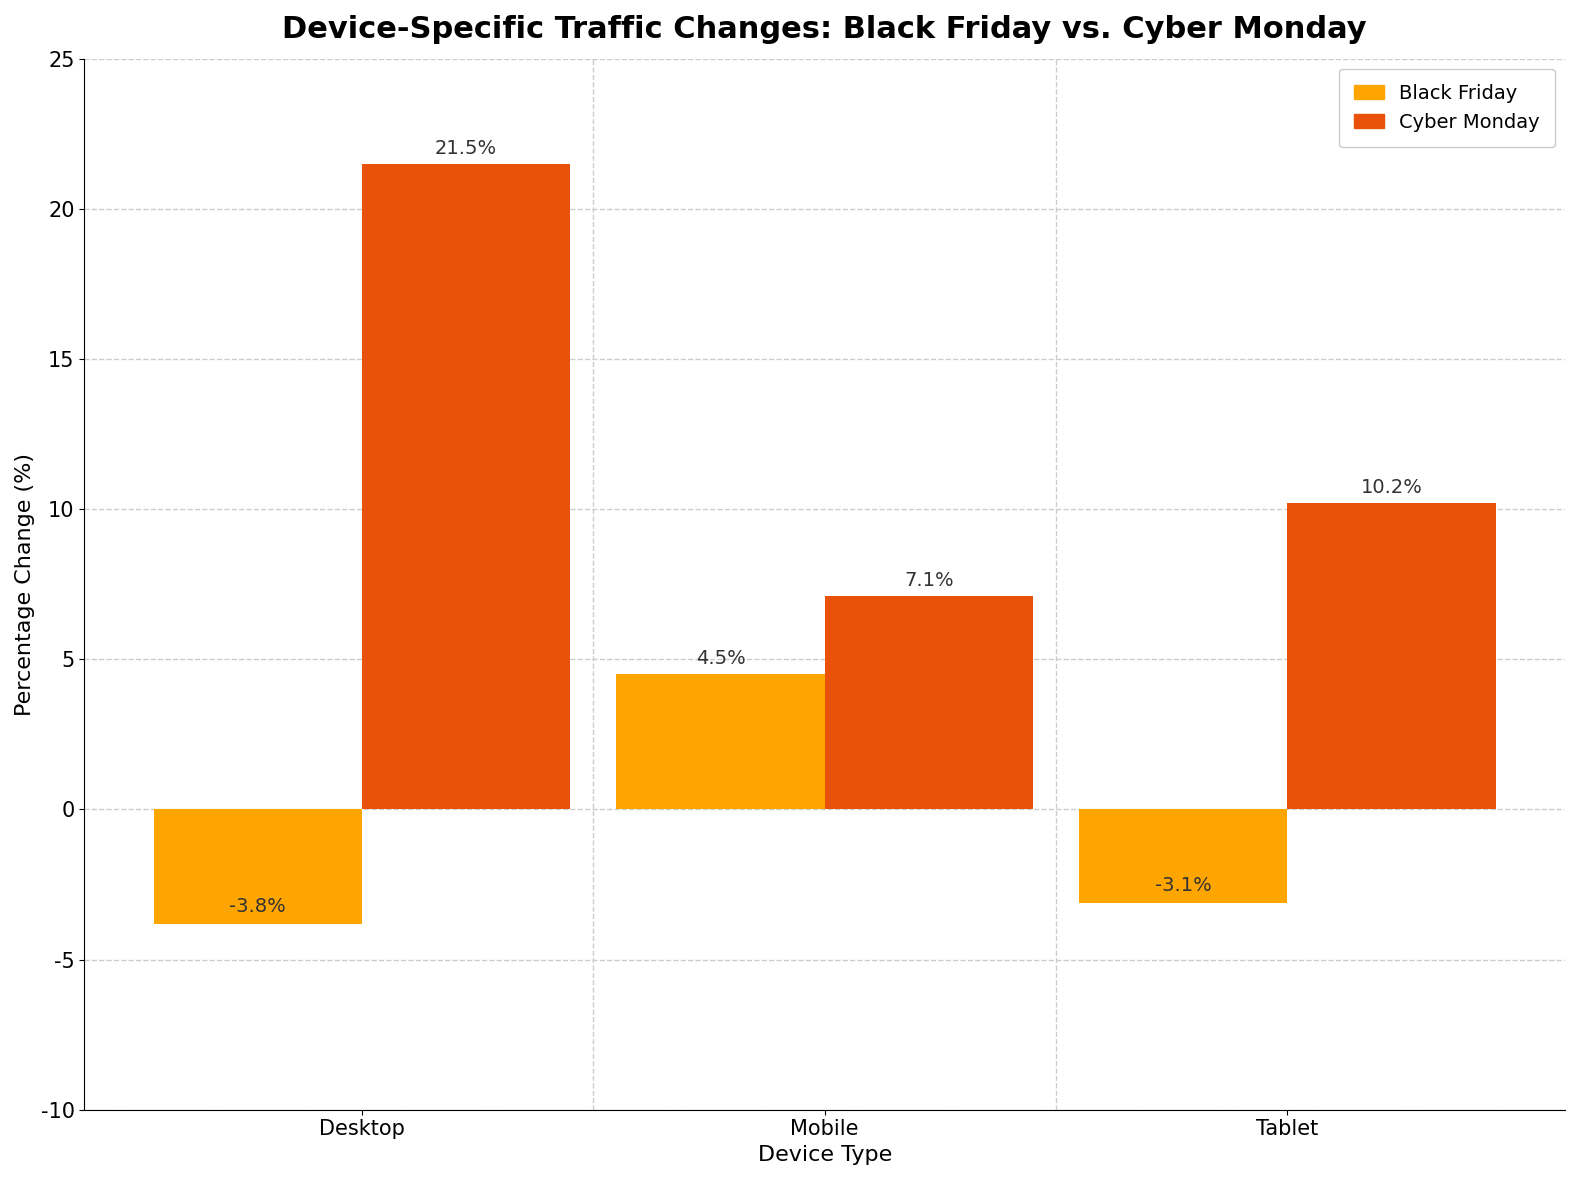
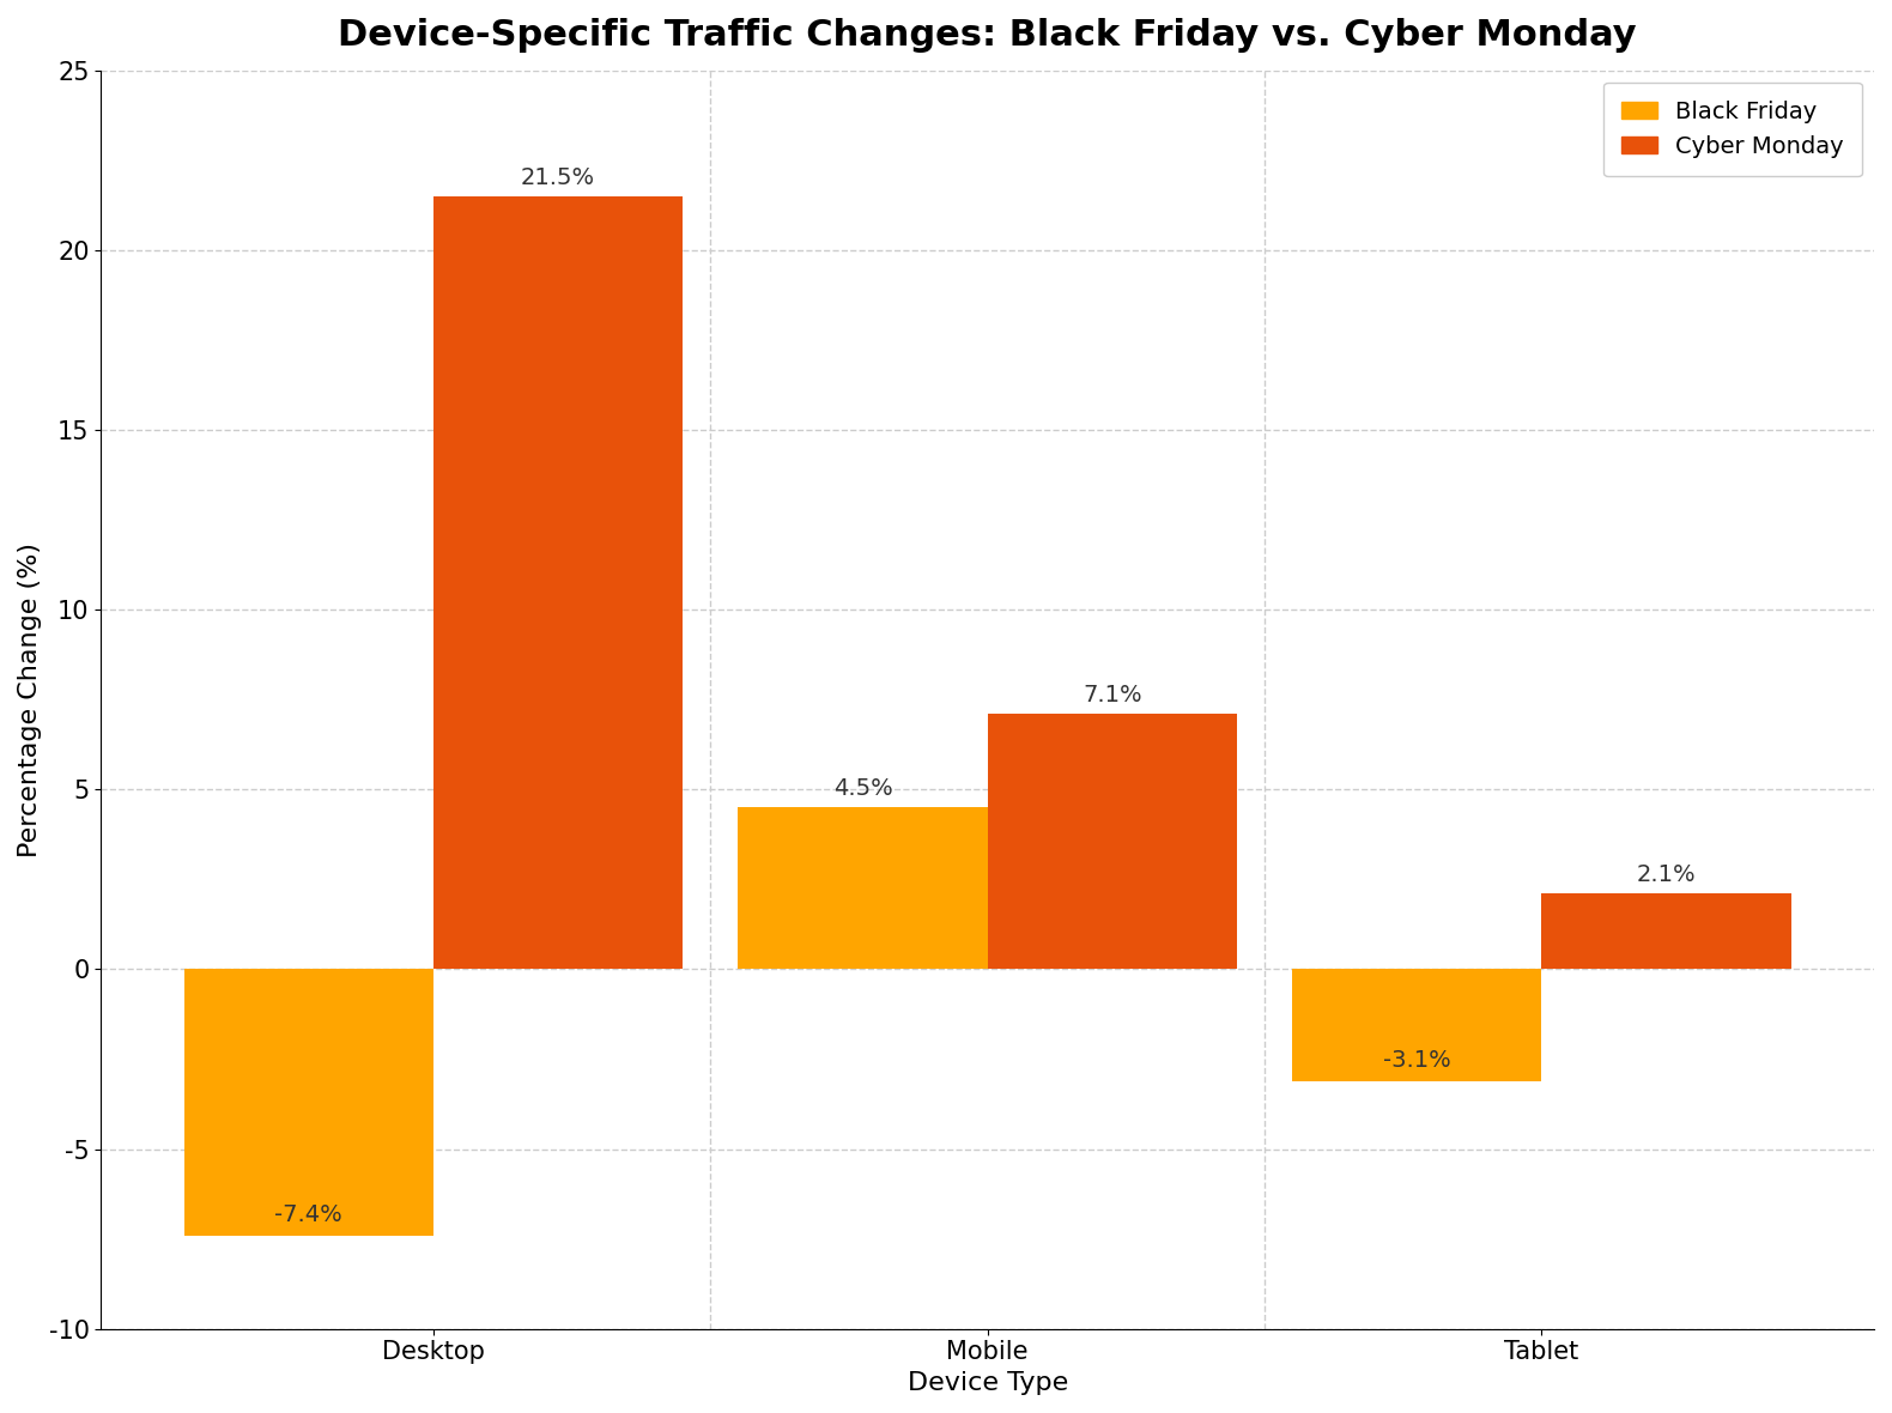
Black Friday/Desktop: -3.8% -> -7.4%
Cyber Monday/Tablet: 10.2% -> 2.1%
